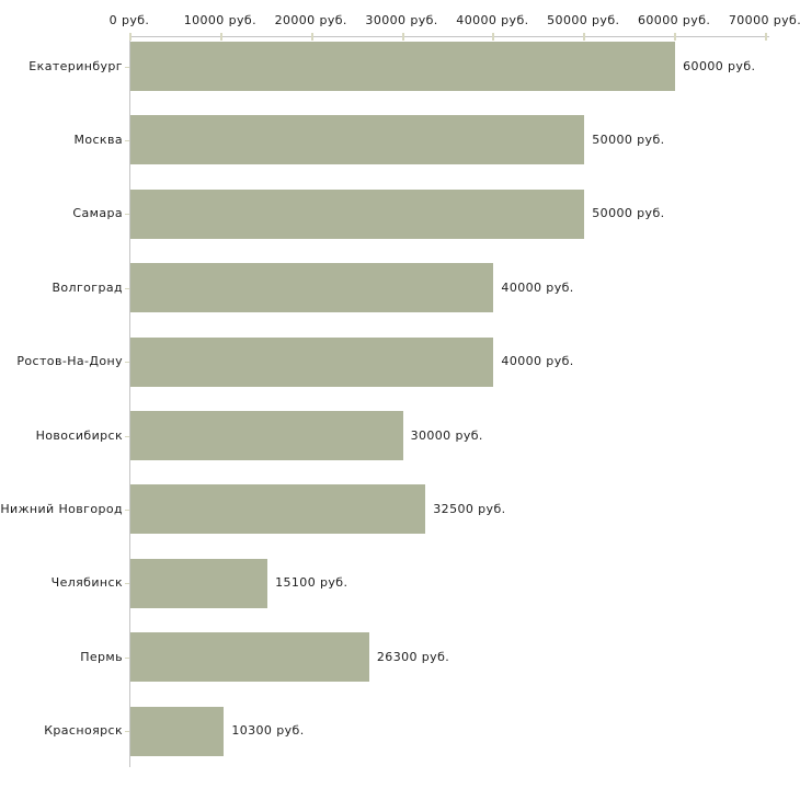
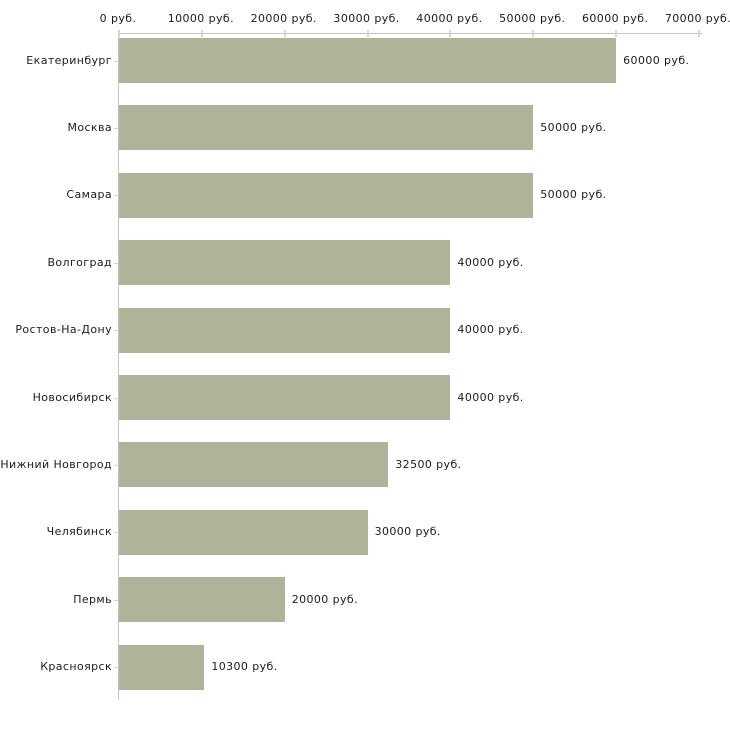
Новосибирск: 30000 -> 40000
Челябинск: 15100 -> 30000
Пермь: 26300 -> 20000
